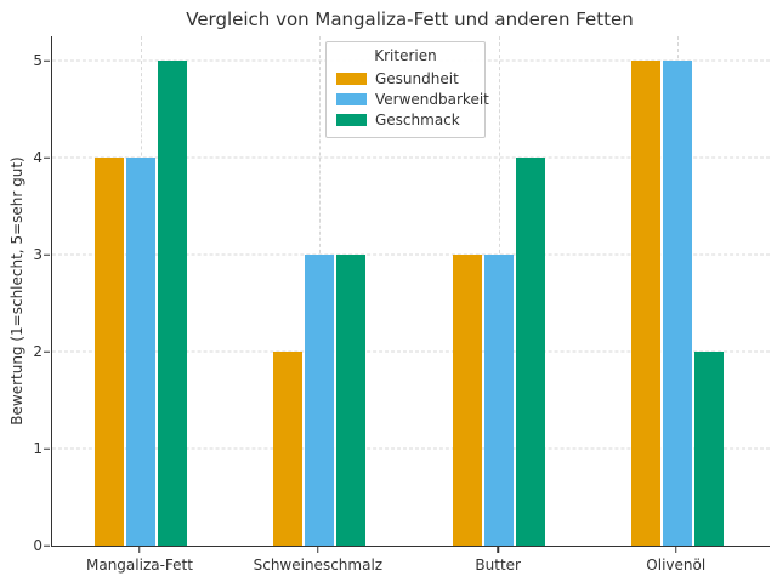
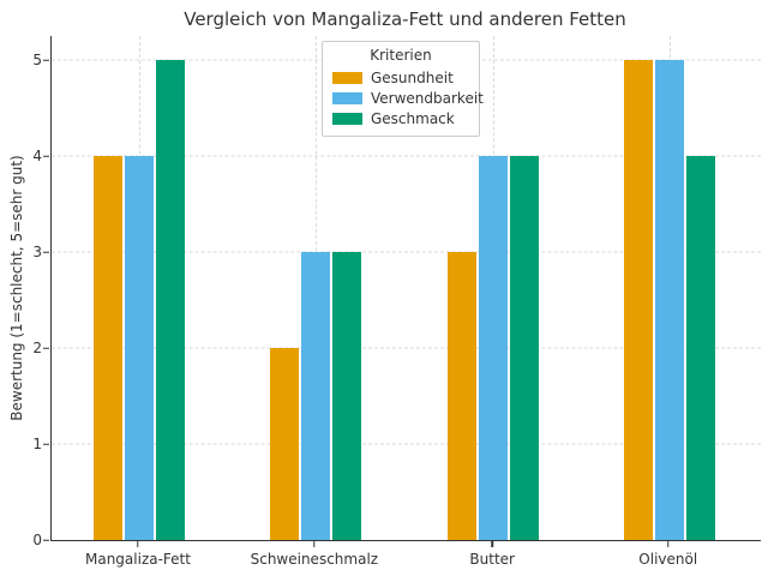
Verwendbarkeit/Butter: 3 -> 4
Geschmack/Olivenöl: 2 -> 4
